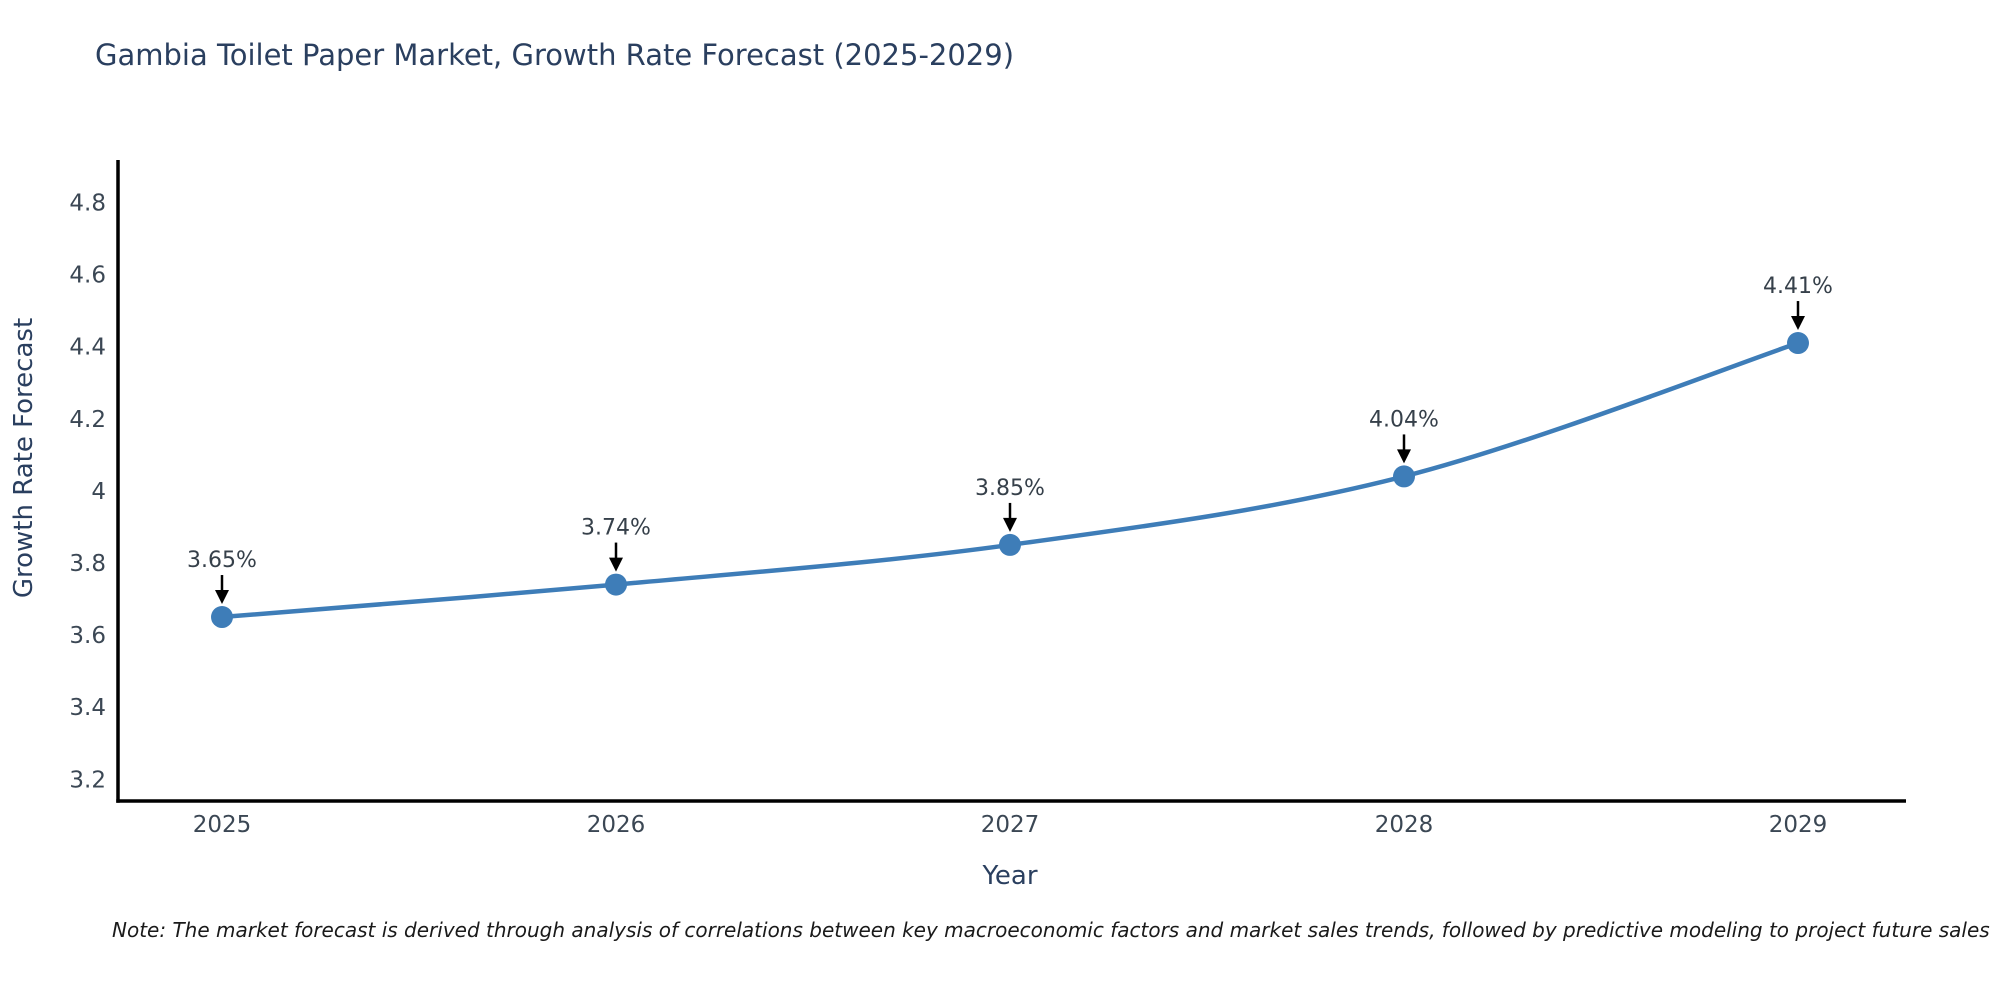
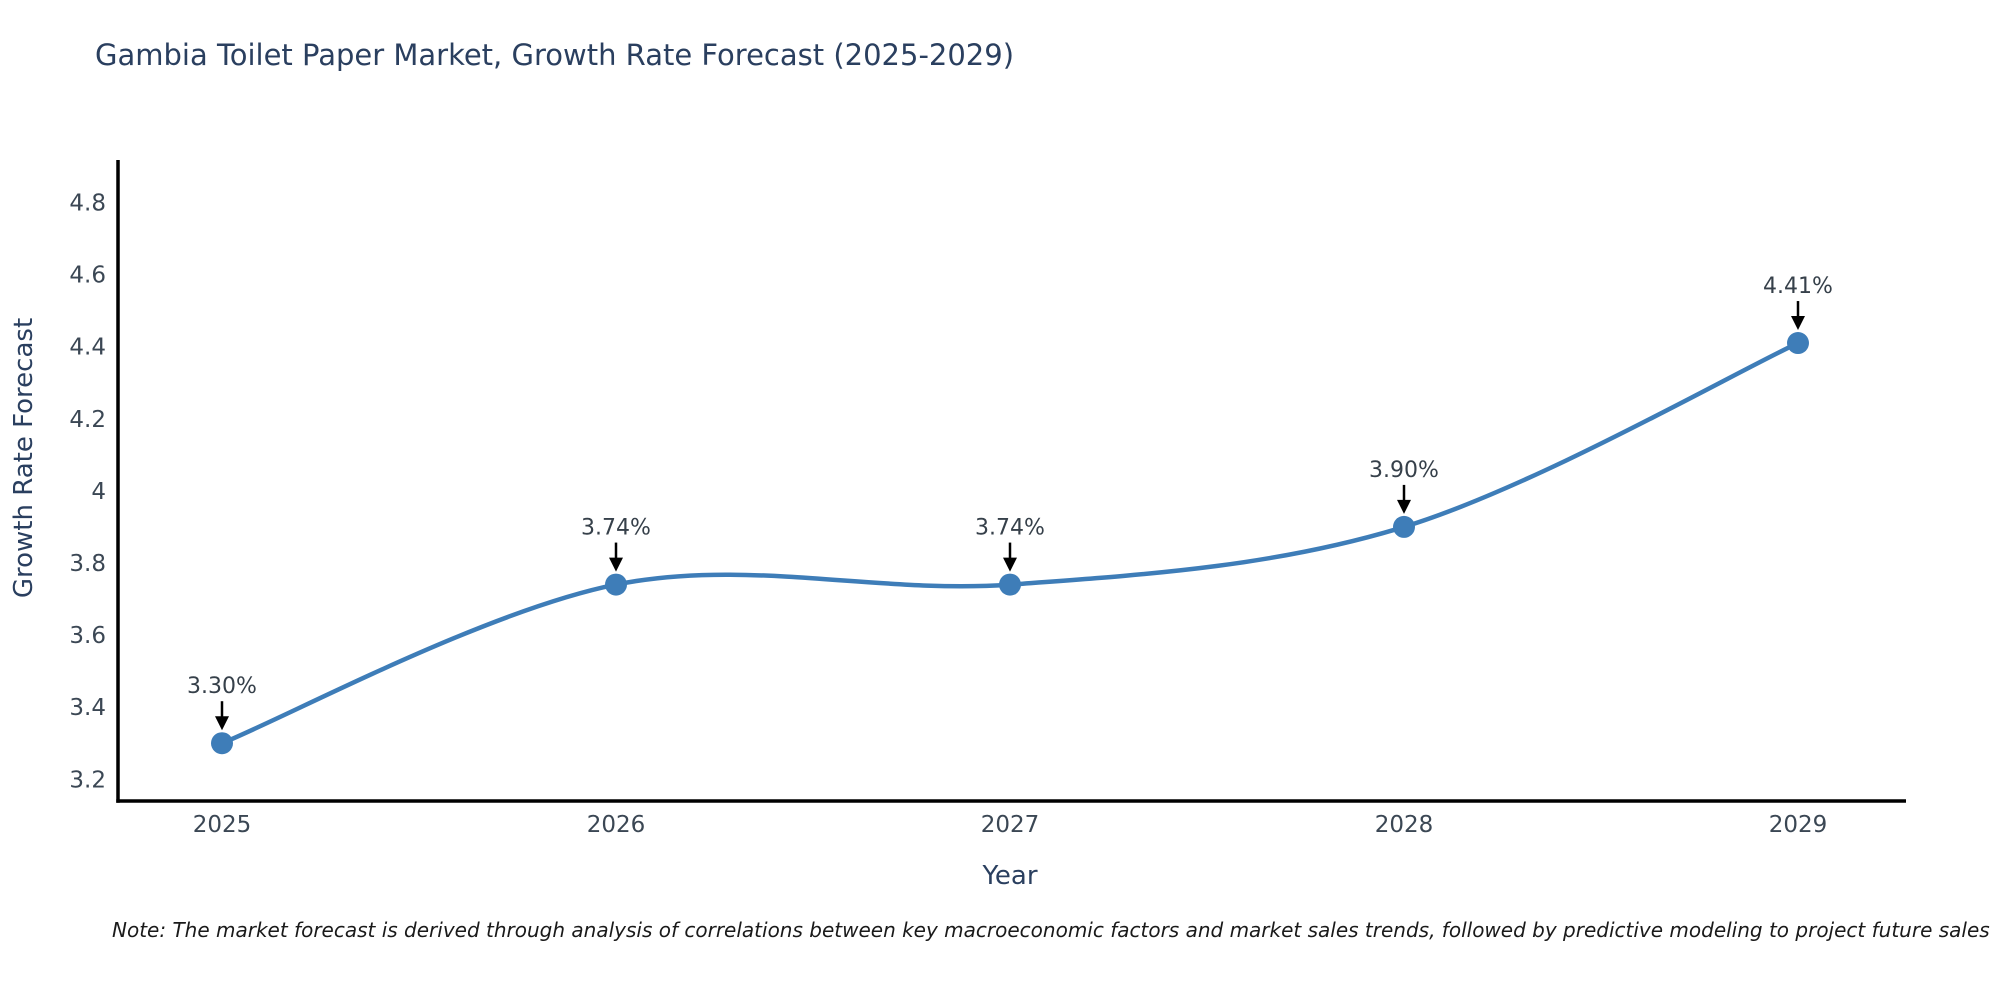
2025: 3.65% -> 3.30%
2027: 3.85% -> 3.74%
2028: 4.04% -> 3.90%
